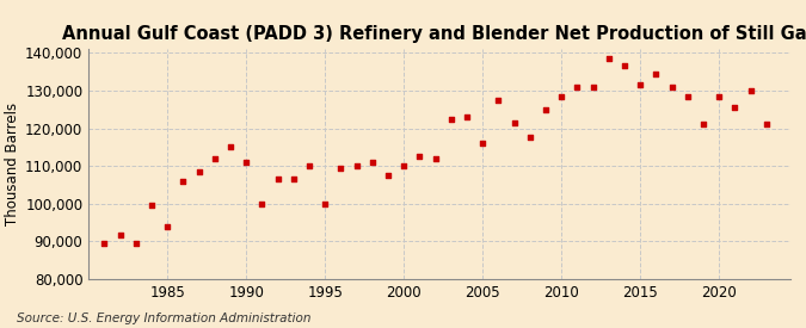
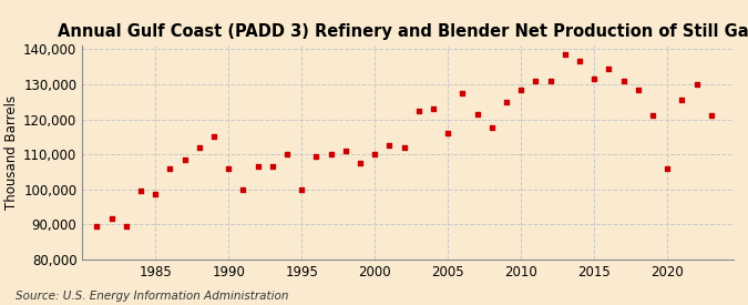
1985: 94,000 -> 98,500
1990: 111,000 -> 106,000
2020: 128,500 -> 106,000
